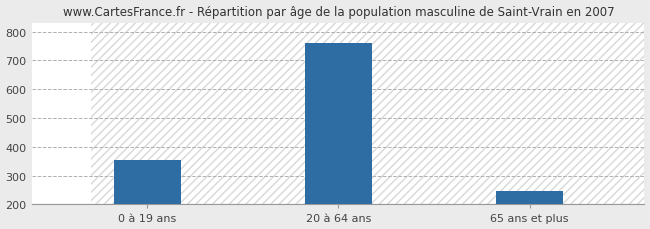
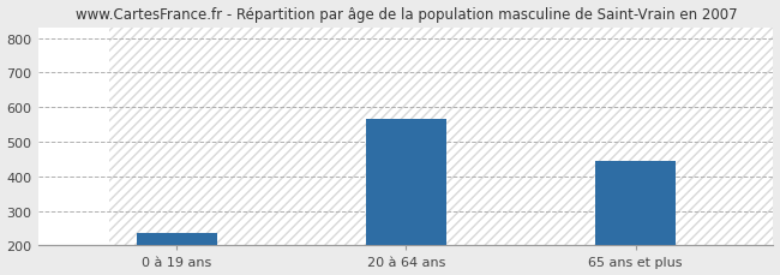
0 à 19 ans: 355 -> 235
20 à 64 ans: 760 -> 565
65 ans et plus: 245 -> 445
